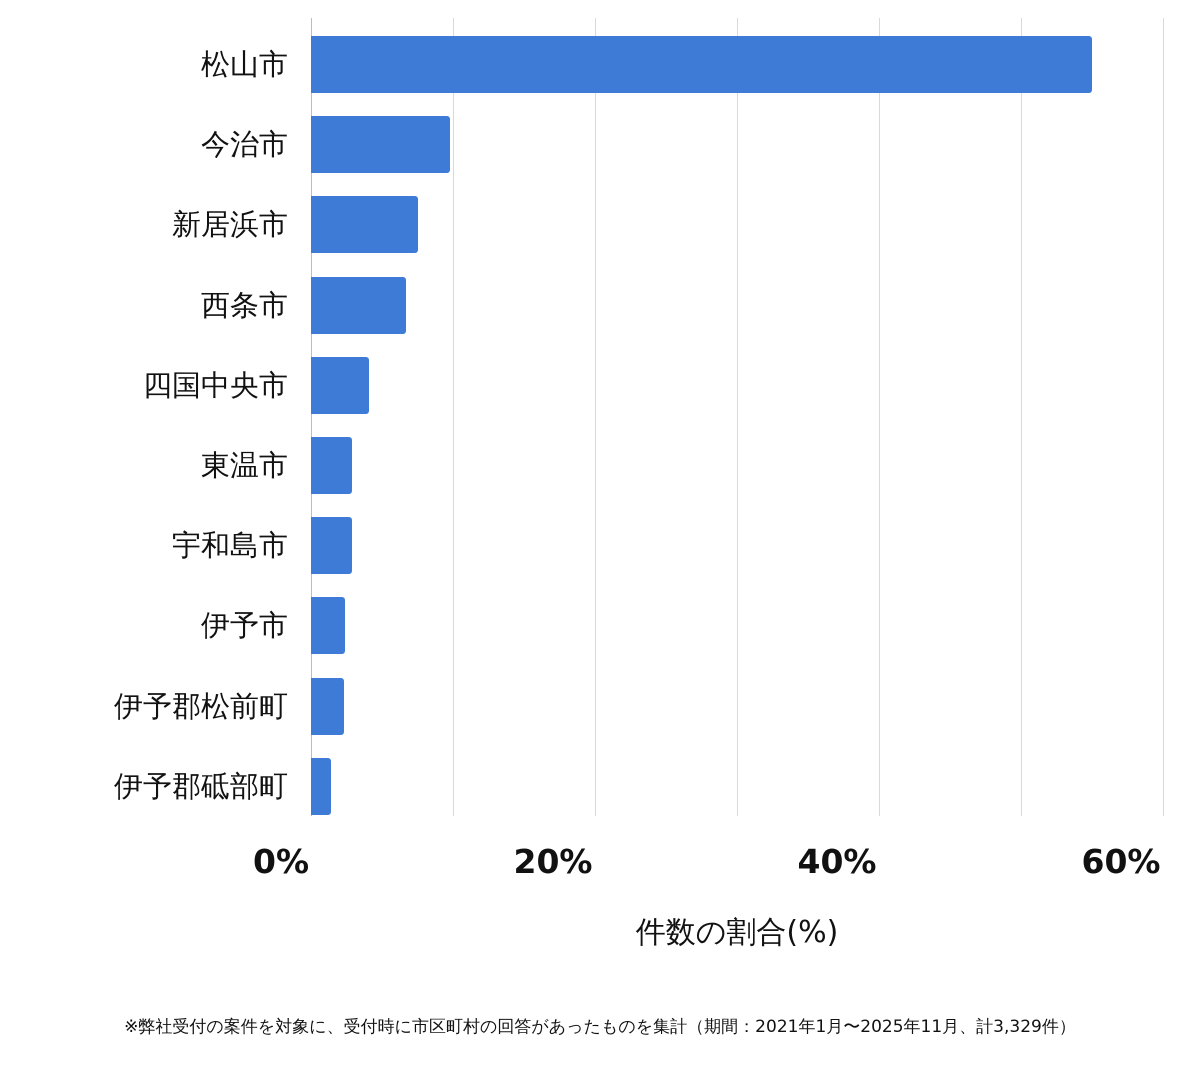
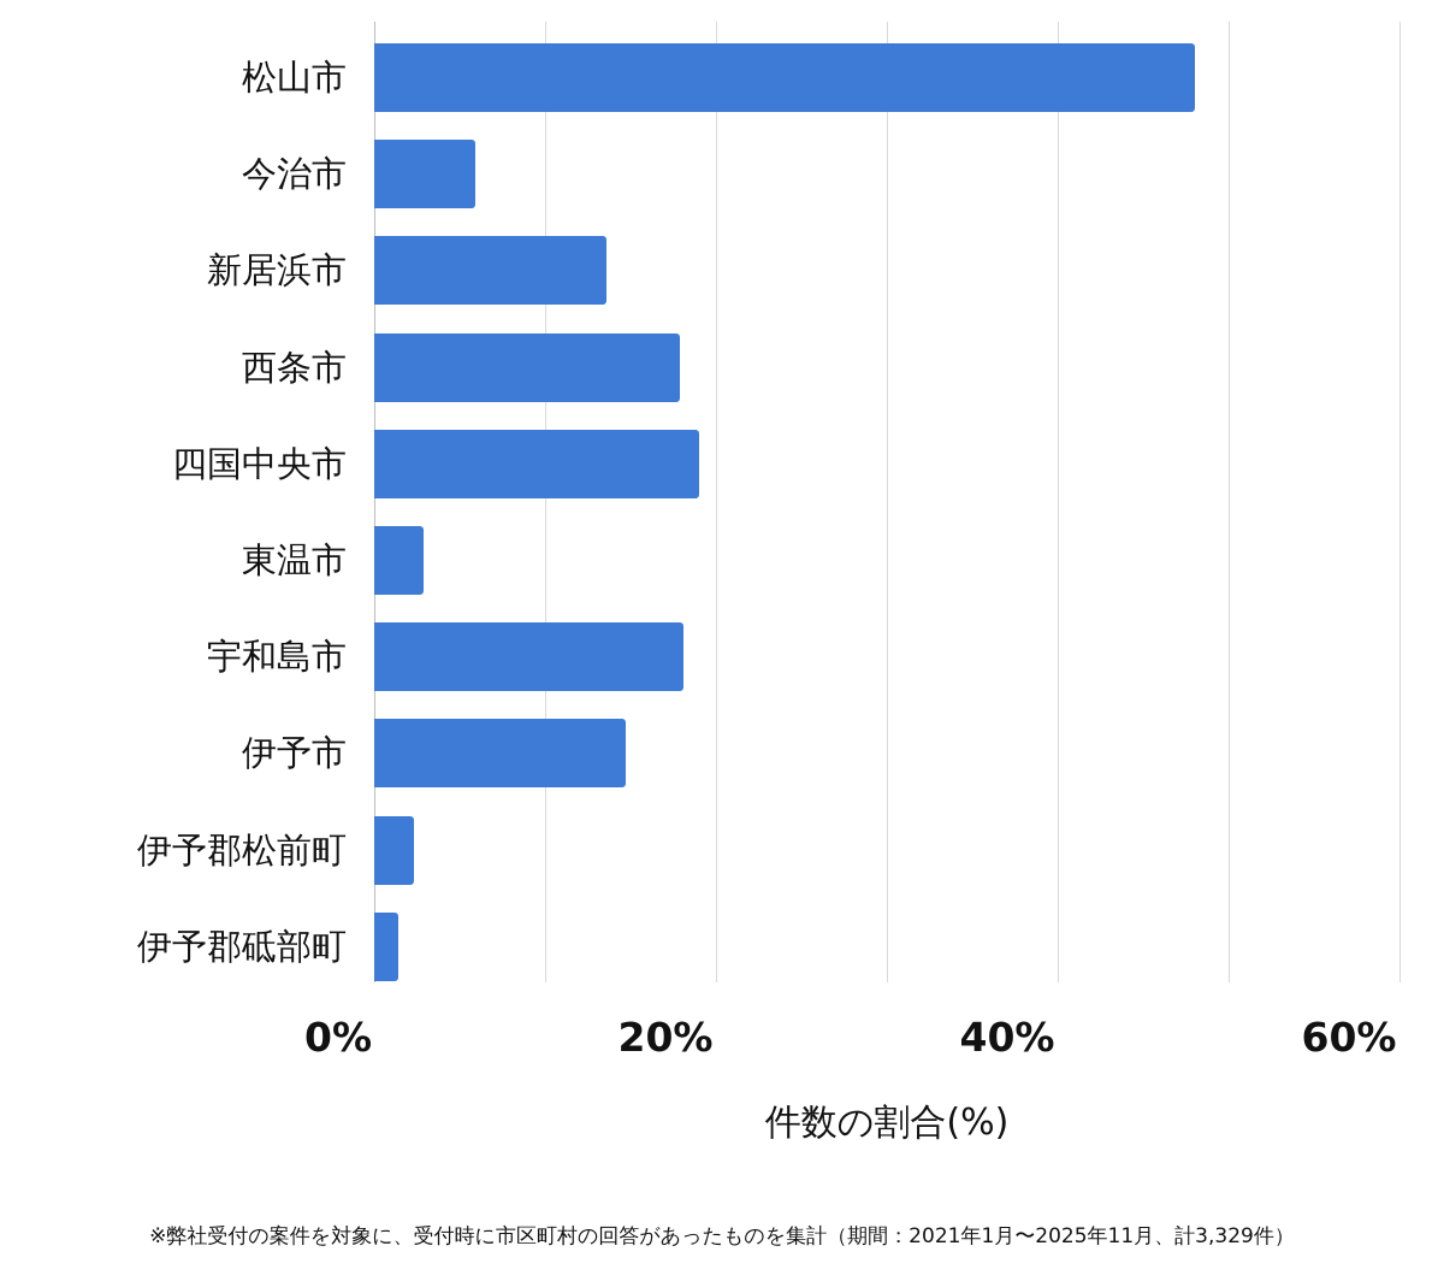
松山市: 55.0% -> 48.0%
今治市: 9.8% -> 5.9%
新居浜市: 7.5% -> 13.6%
西条市: 6.7% -> 17.9%
四国中央市: 4.1% -> 19.0%
宇和島市: 2.9% -> 18.1%
伊予市: 2.4% -> 14.7%
